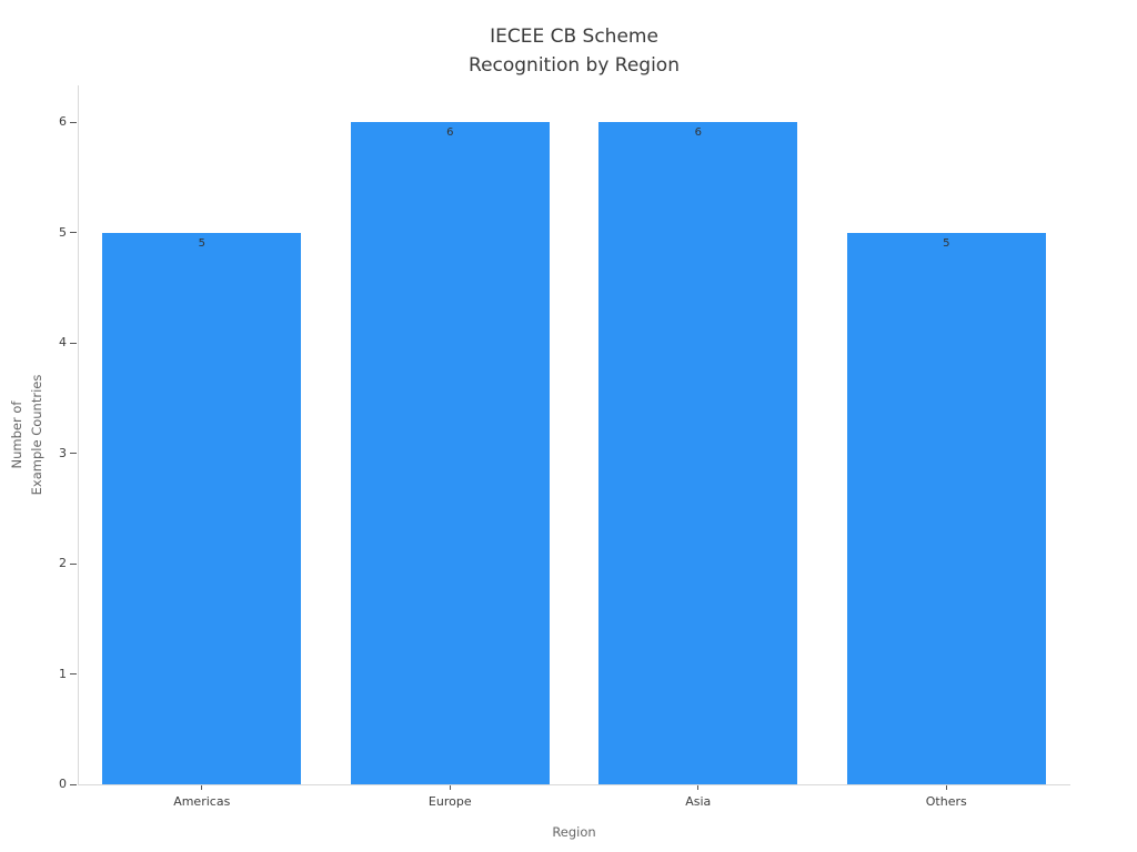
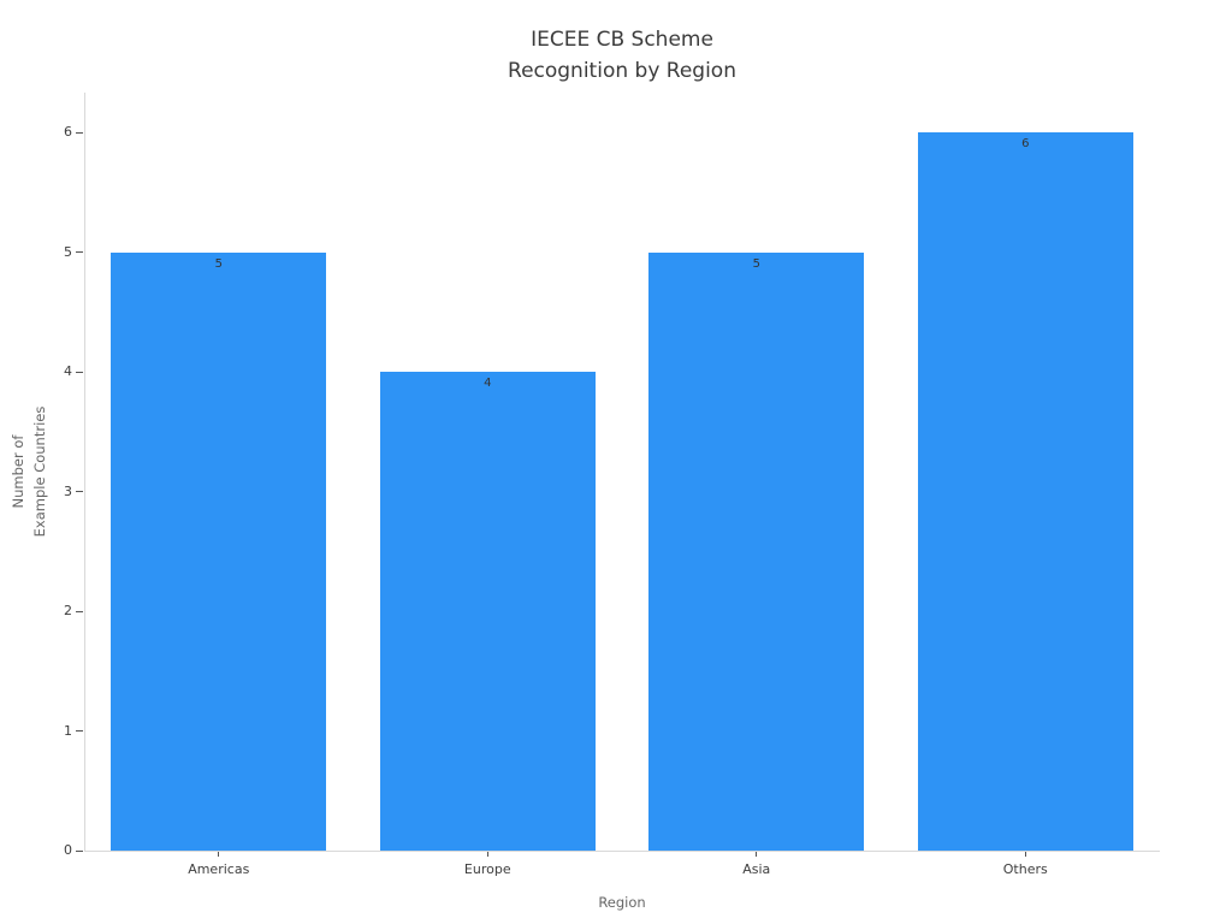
Europe: 6 -> 4
Asia: 6 -> 5
Others: 5 -> 6
